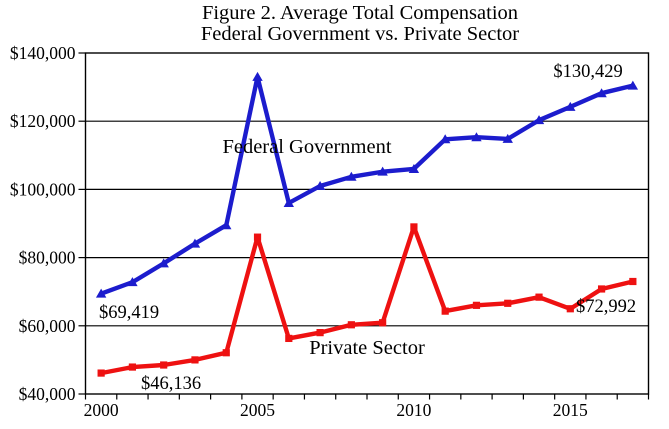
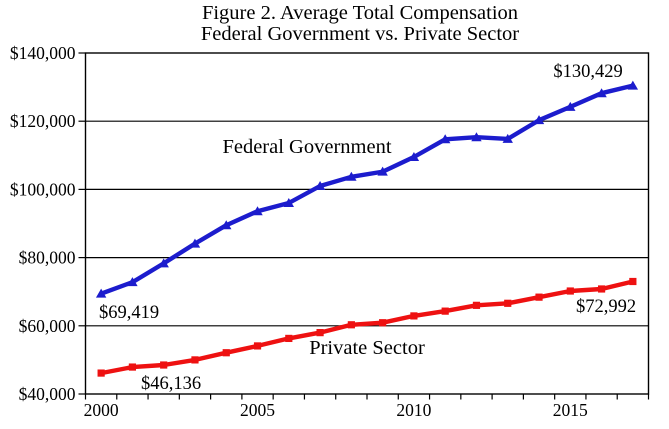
Federal Government/2005: $133000 -> $94000
Private Sector/2005: $86000 -> $54000
Federal Government/2010: $106000 -> $110000
Private Sector/2010: $89000 -> $63000
Private Sector/2015: $65000 -> $70000
